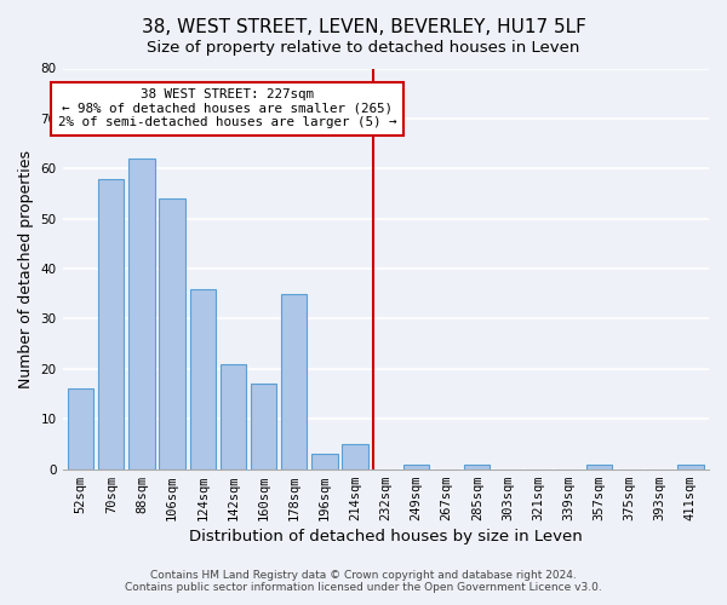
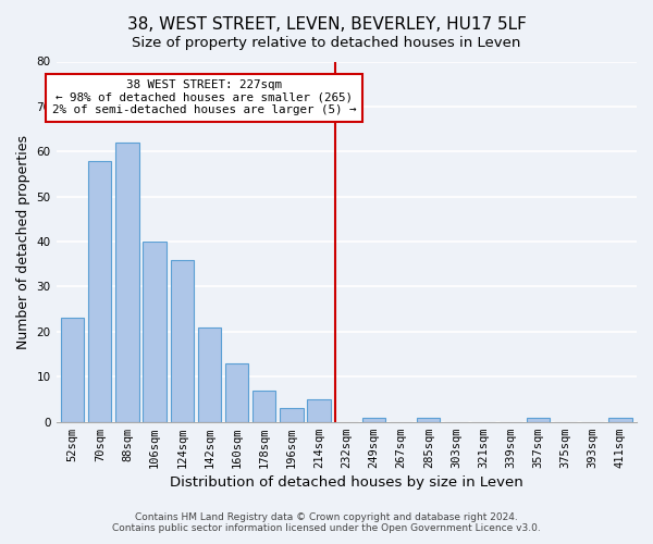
52sqm: 16 -> 23
106sqm: 54 -> 40
160sqm: 17 -> 13
178sqm: 35 -> 7
